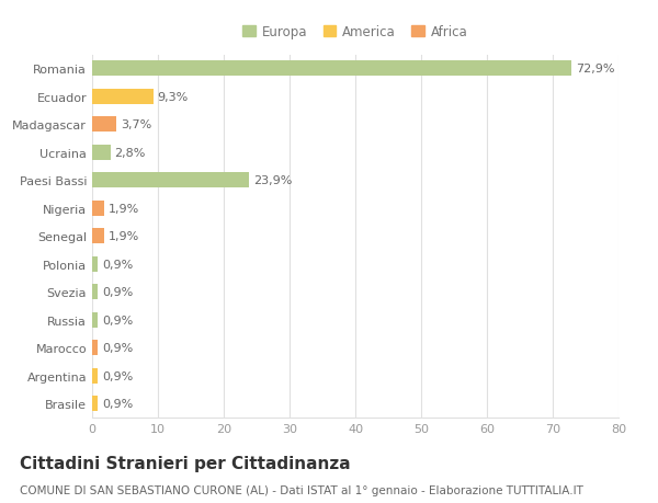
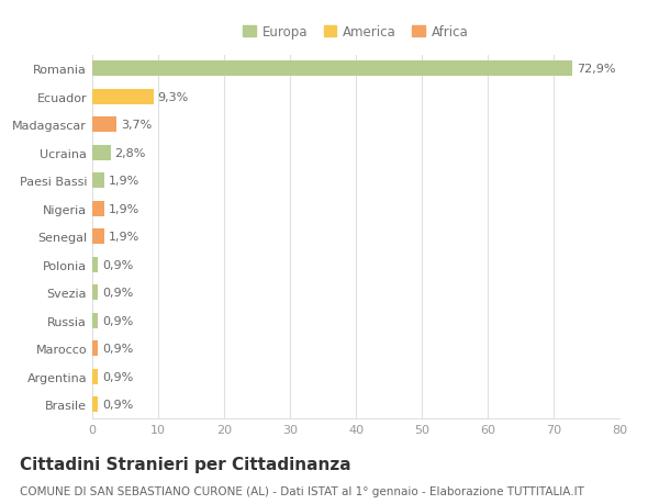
Paesi Bassi: 23,9% -> 1,9%
